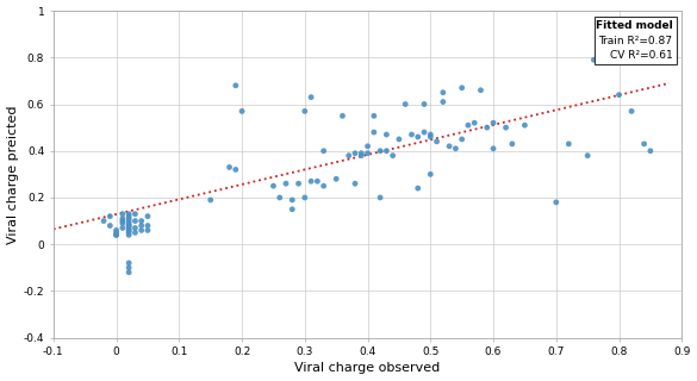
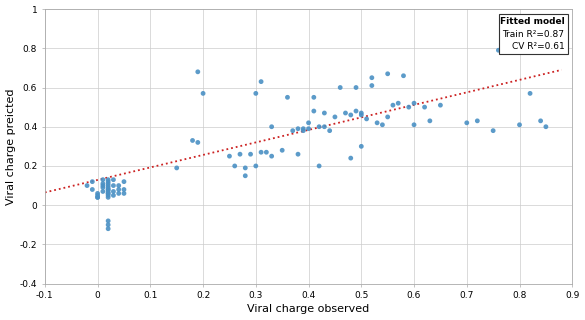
0.7: 0.18 -> 0.42
0.8: 0.64 -> 0.41
